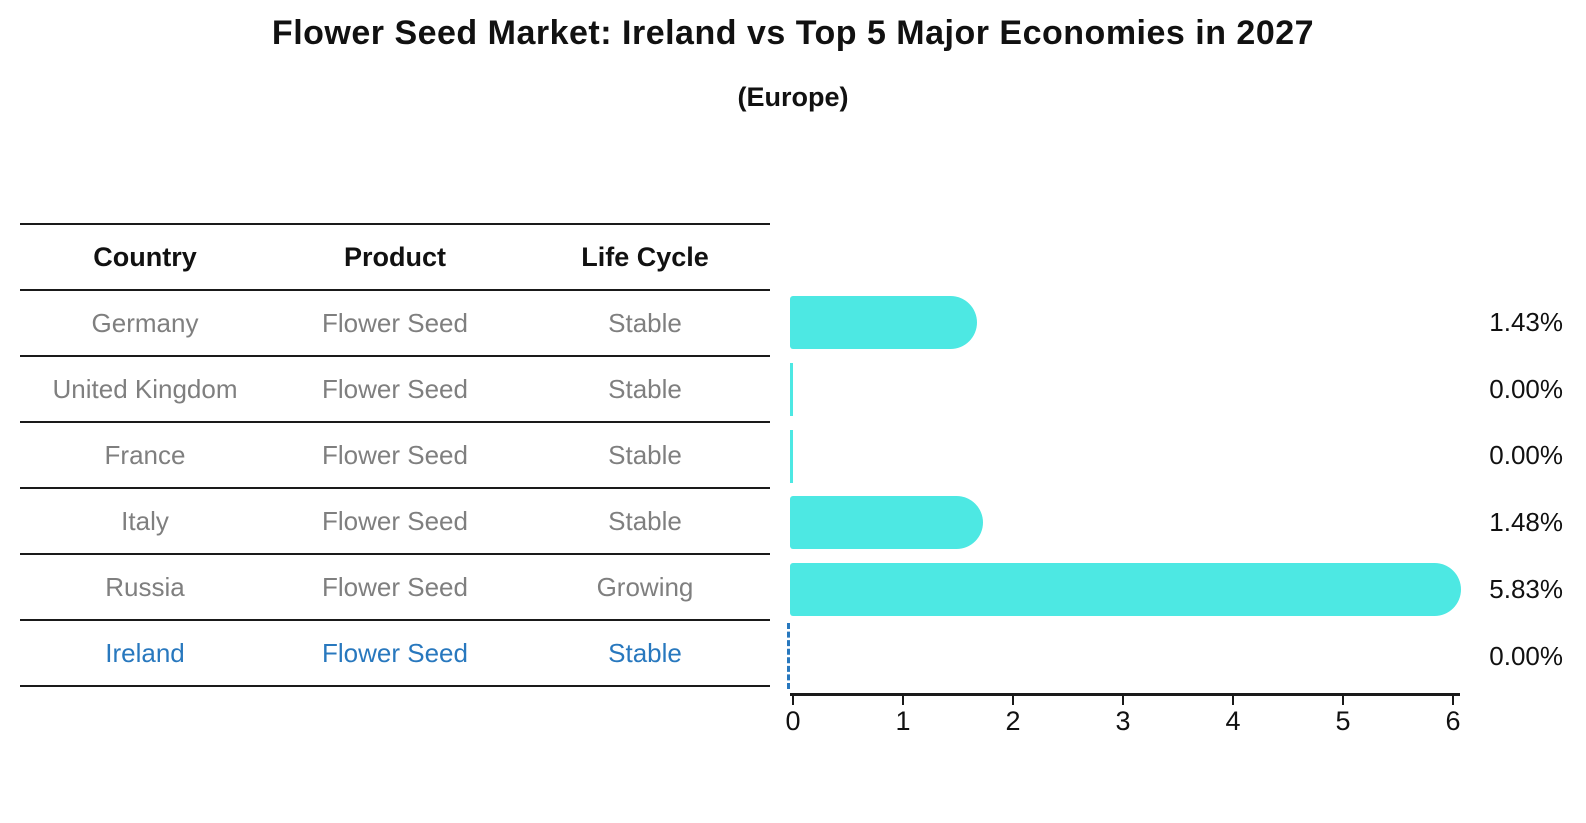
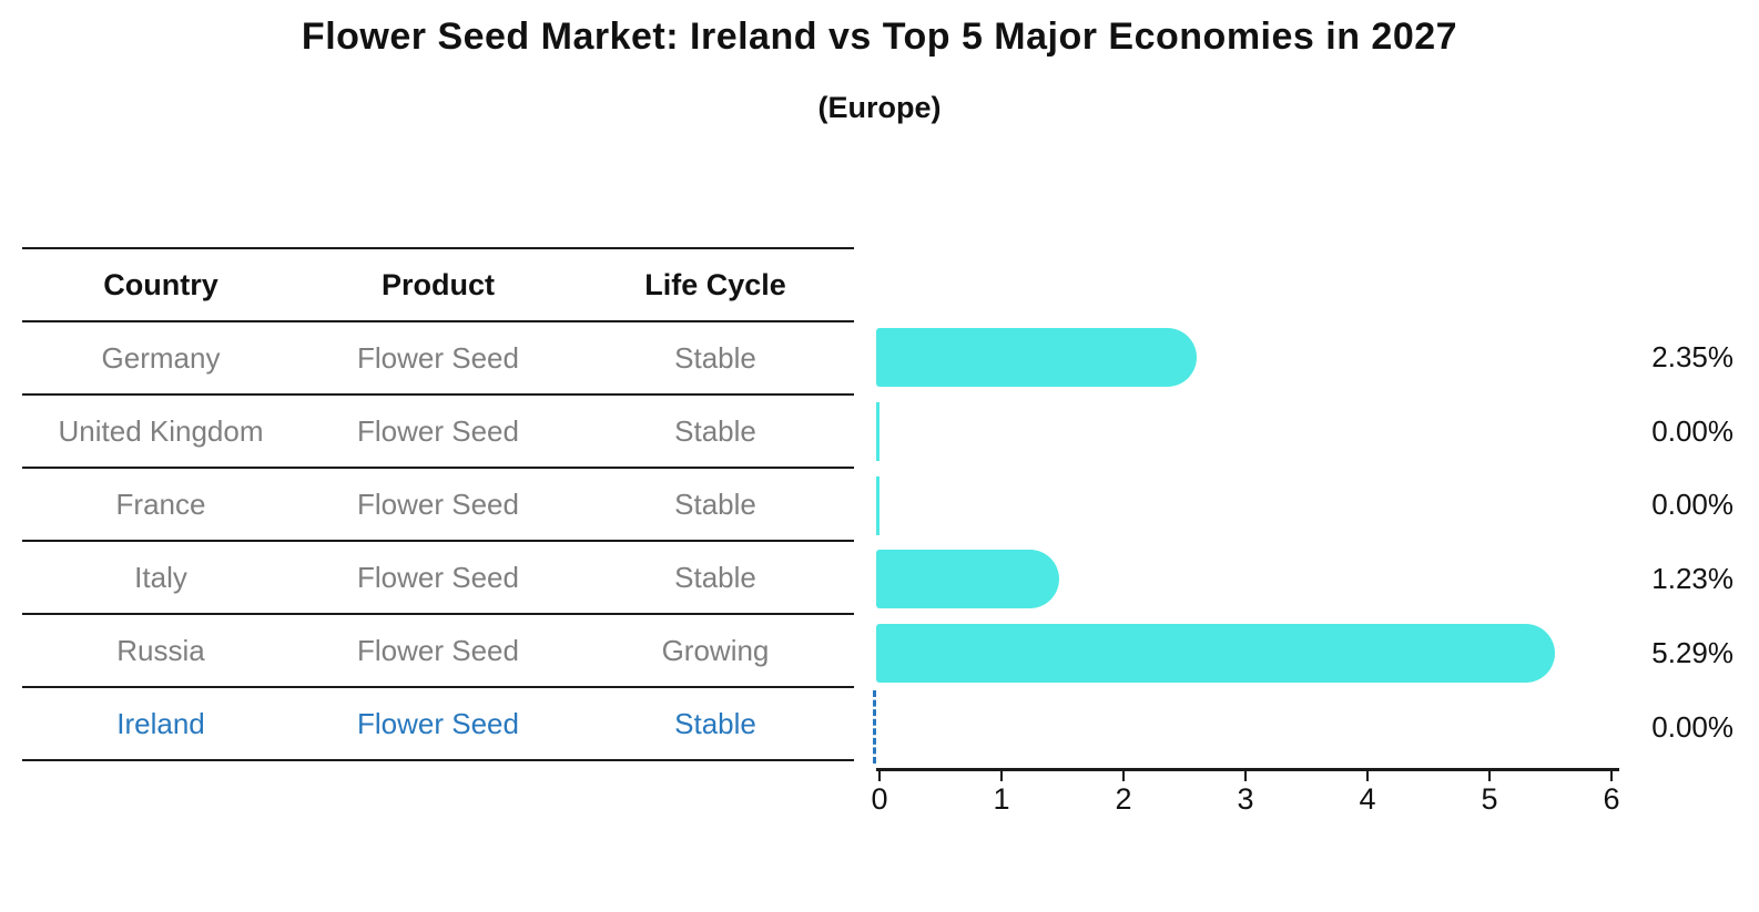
Germany: 1.43% -> 2.35%
Italy: 1.48% -> 1.23%
Russia: 5.83% -> 5.29%
